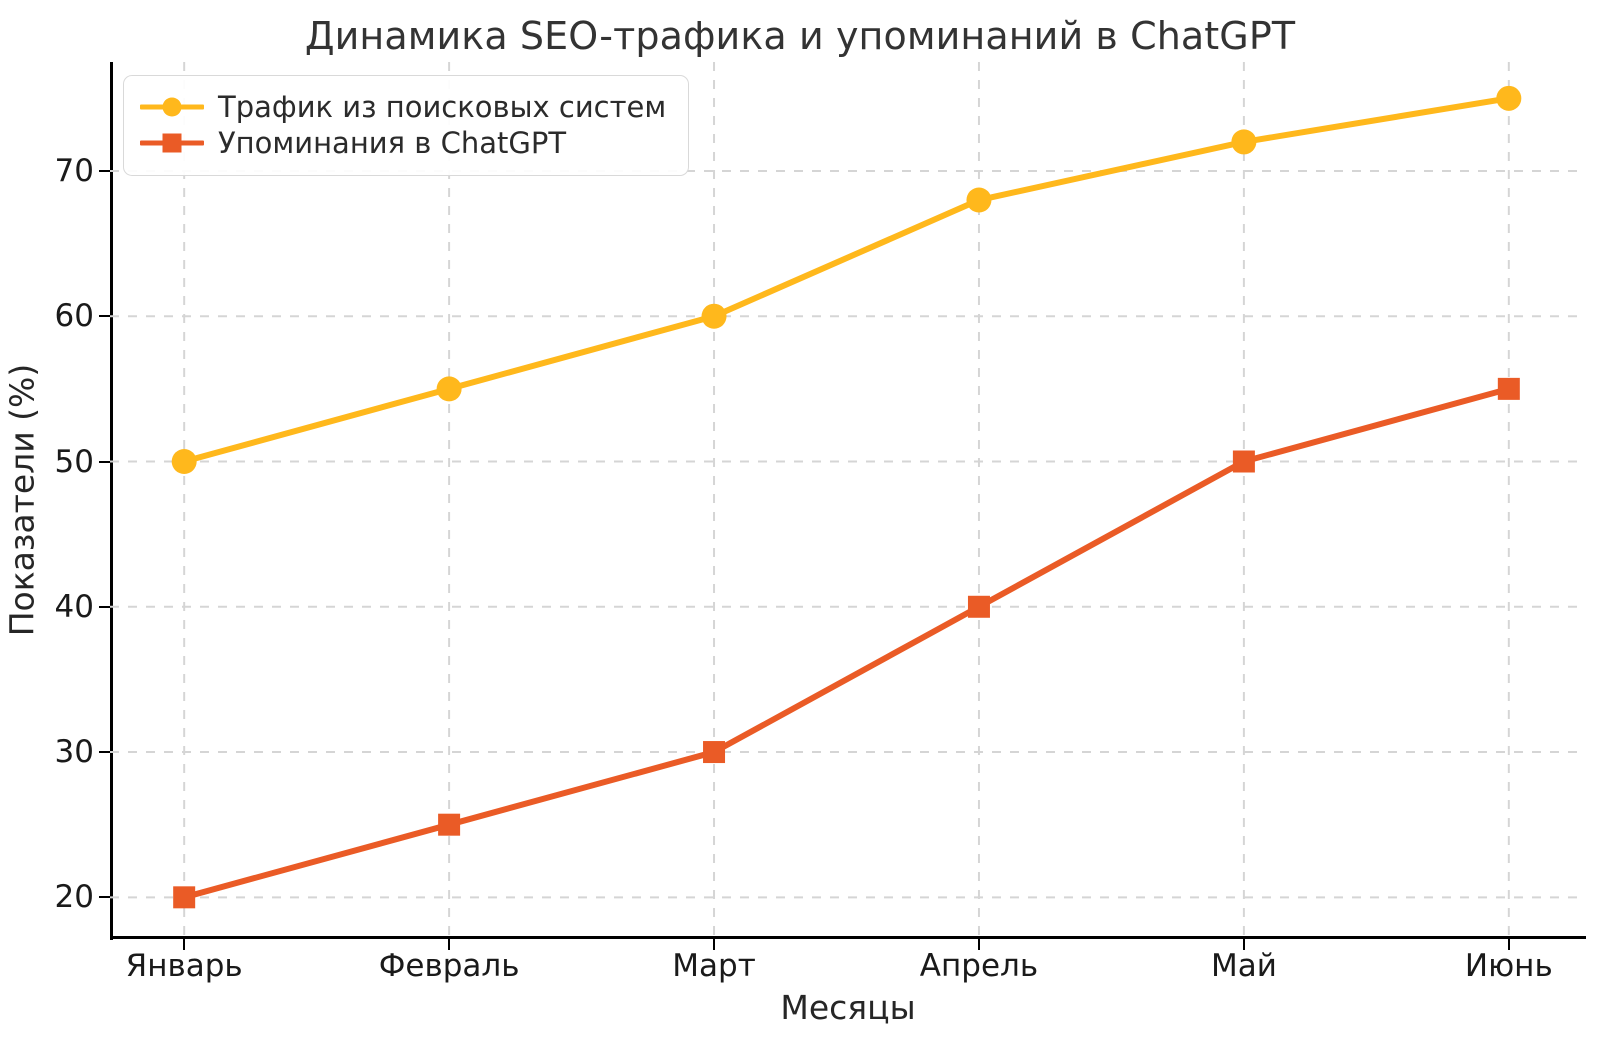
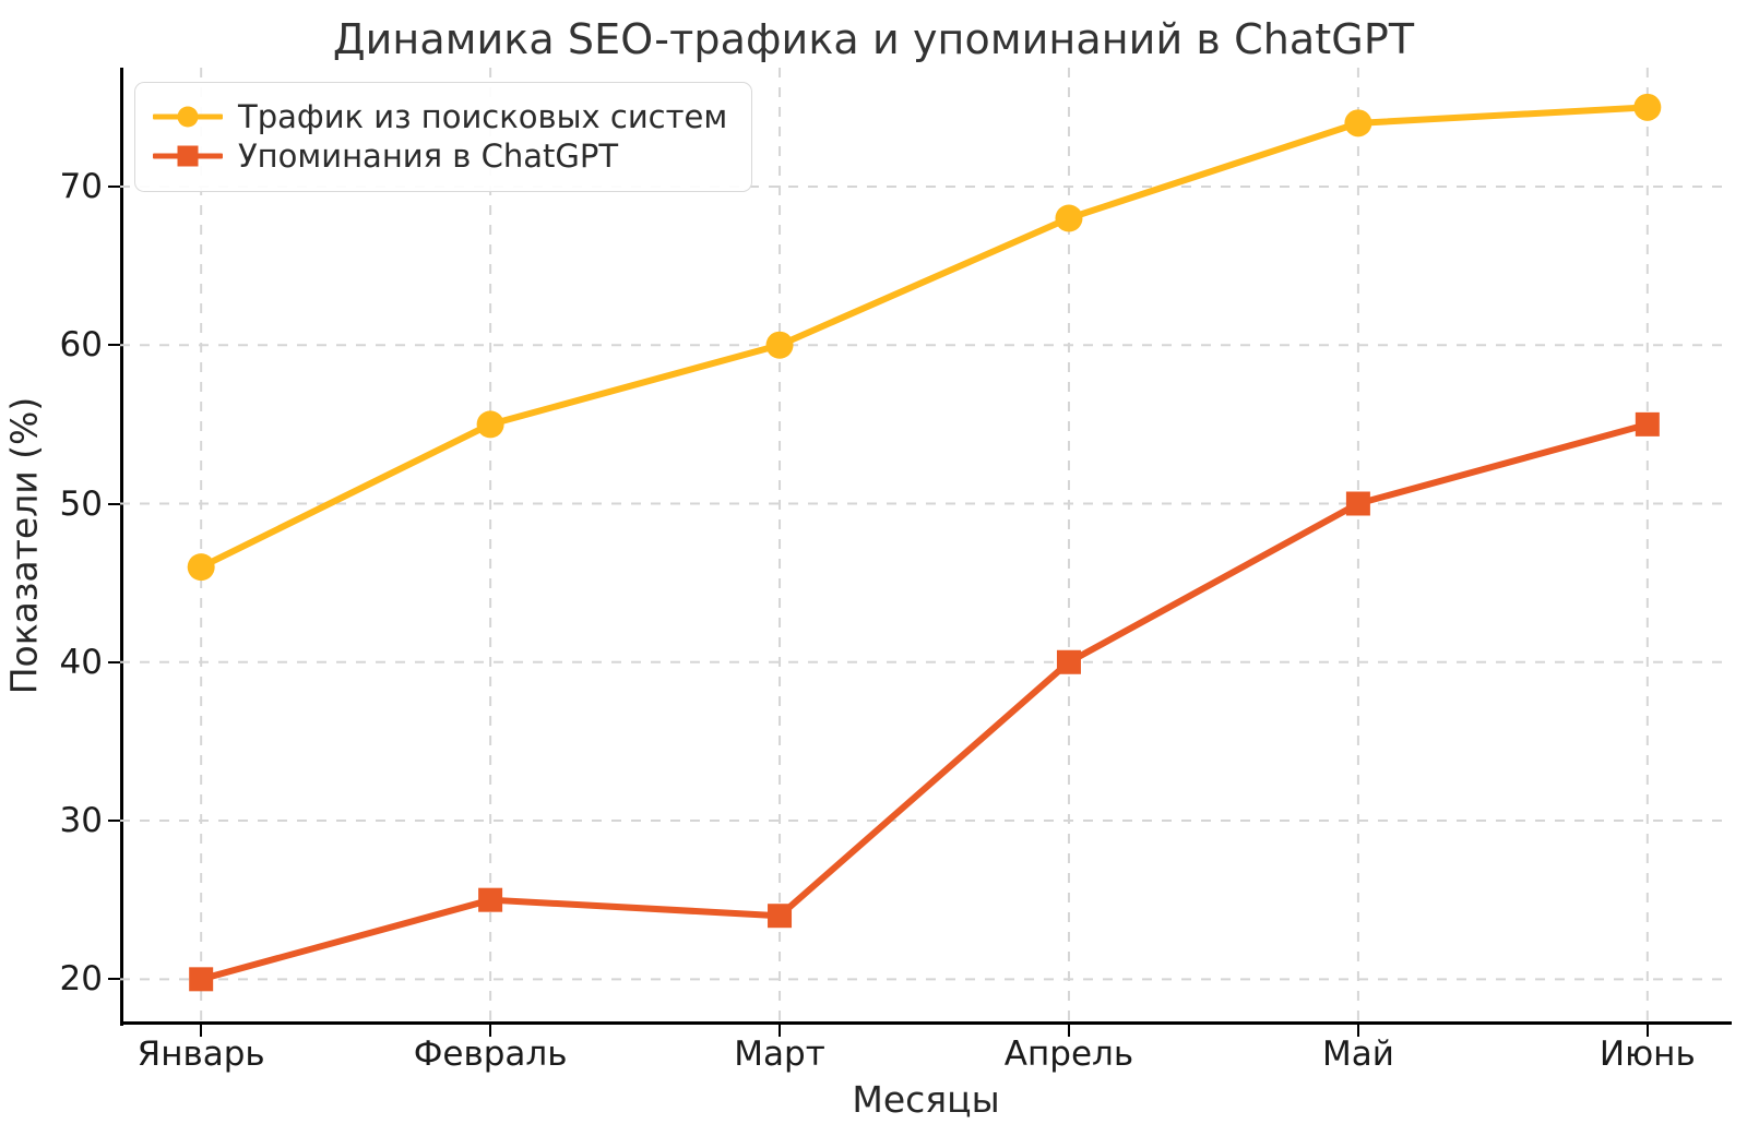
Трафик из поисковых систем/Январь: 50 -> 46
Упоминания в ChatGPT/Март: 30 -> 24
Трафик из поисковых систем/Май: 72 -> 74
